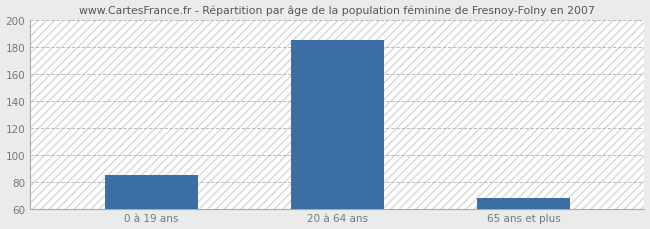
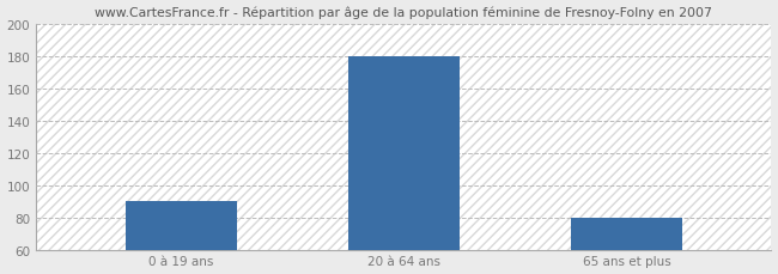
0 à 19 ans: 85 -> 90
20 à 64 ans: 185 -> 180
65 ans et plus: 68 -> 80
